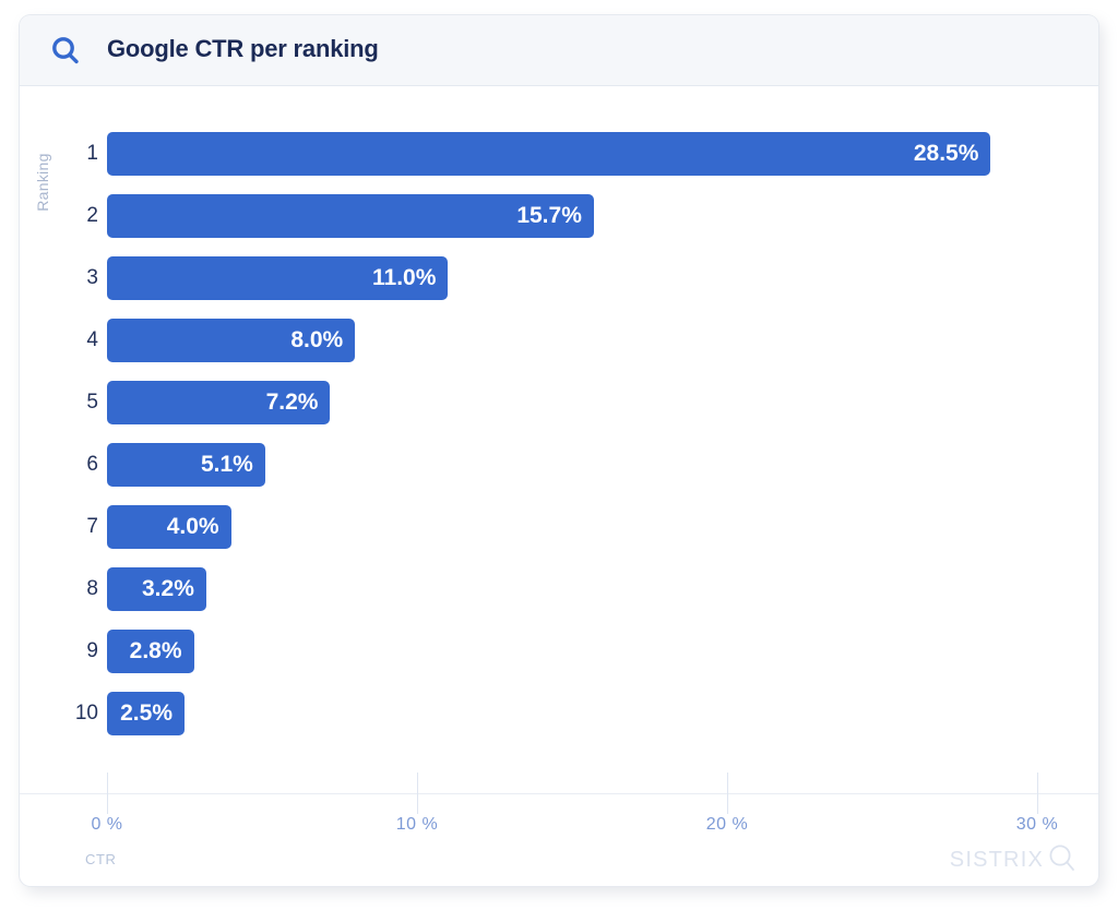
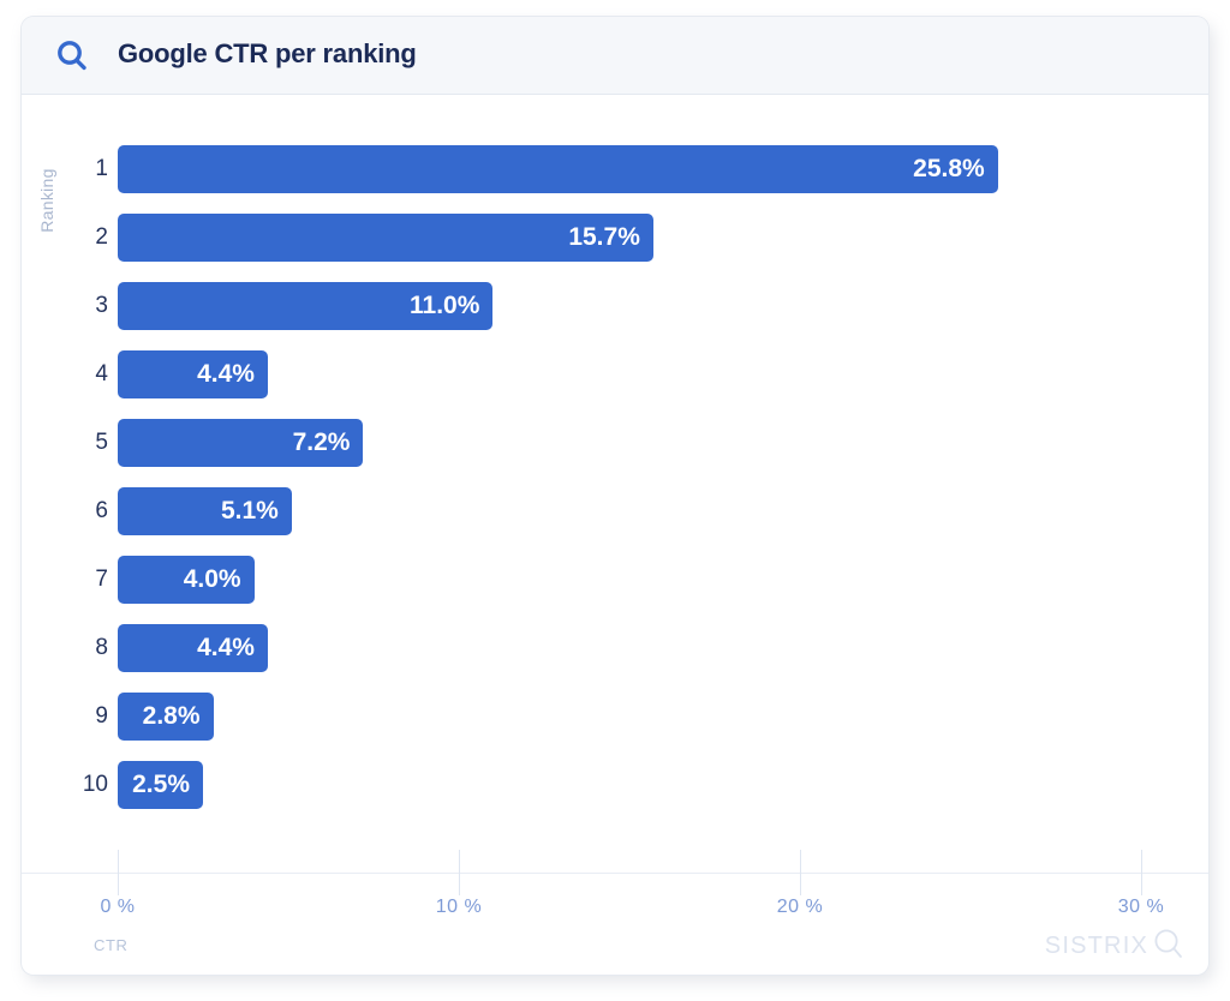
1: 28.5% -> 25.8%
4: 8.0% -> 4.4%
8: 3.2% -> 4.4%
